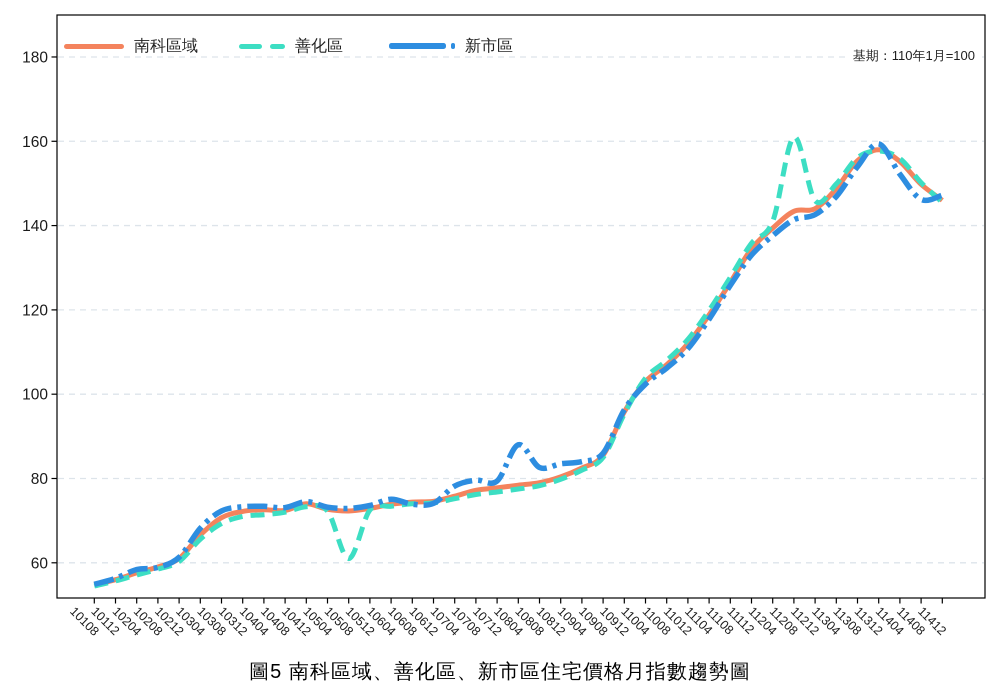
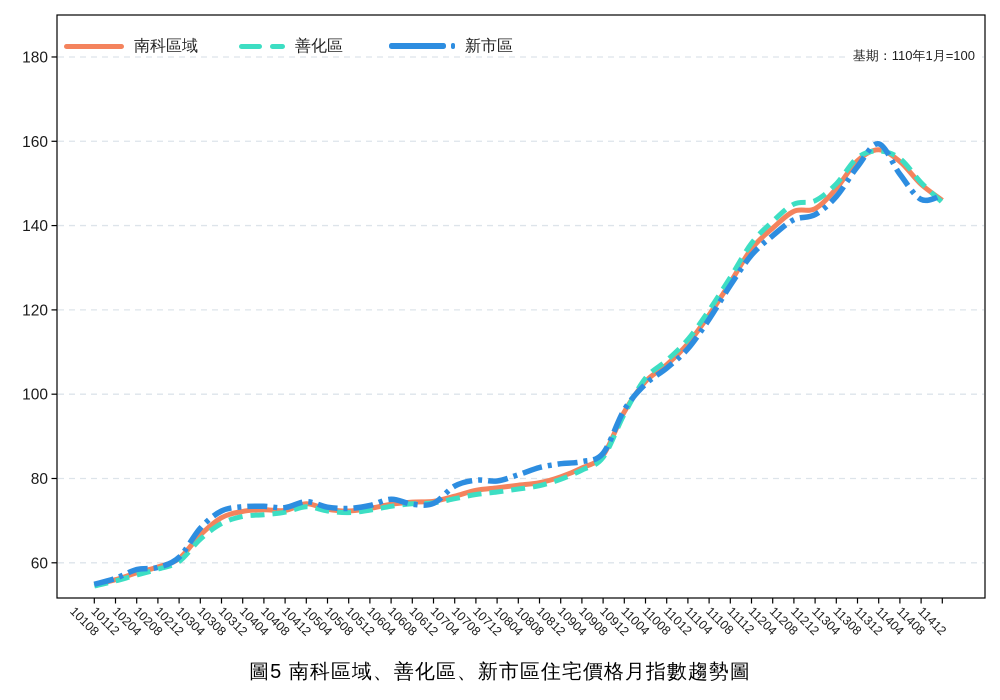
善化區/10508: 61 -> 72
新市區/10804: 88 -> 81
善化區/11208: 161 -> 145
